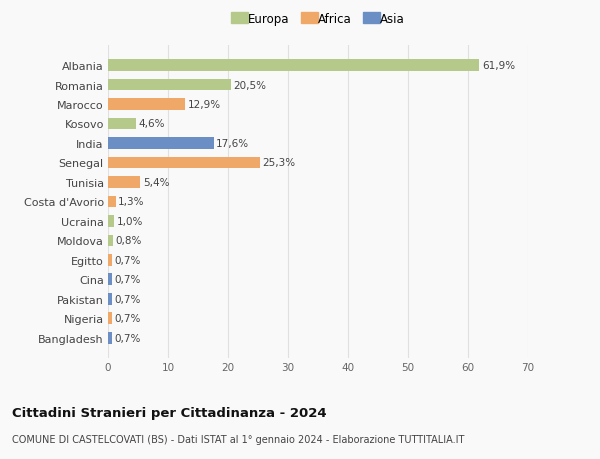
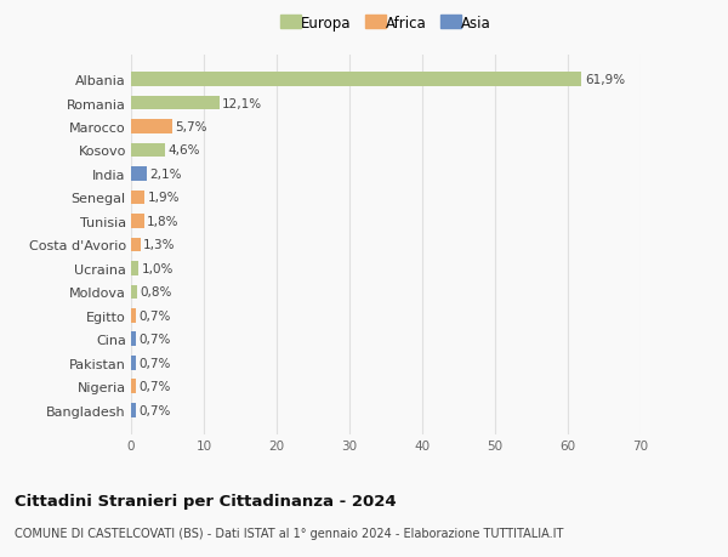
Romania: 20,5% -> 12,1%
Marocco: 12,9% -> 5,7%
India: 17,6% -> 2,1%
Senegal: 25,3% -> 1,9%
Tunisia: 5,4% -> 1,8%
